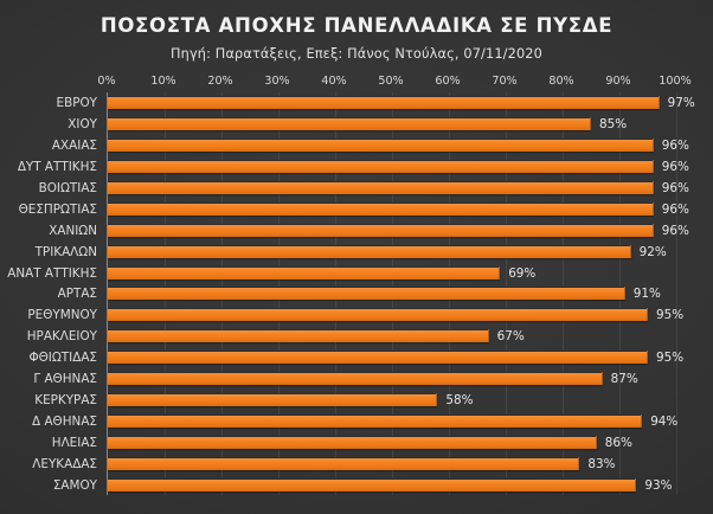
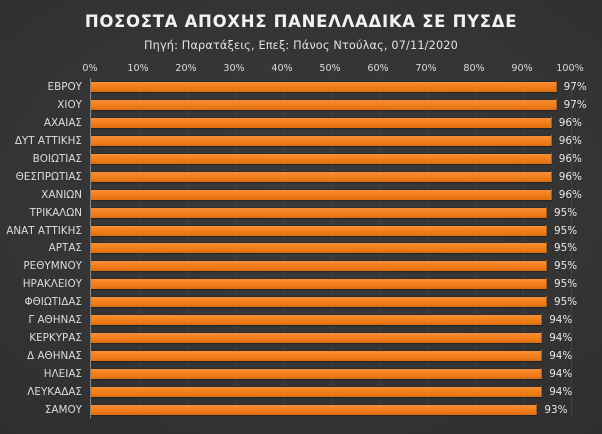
ΧΙΟΥ: 85% -> 97%
ΤΡΙΚΑΛΩΝ: 92% -> 95%
ΑΝΑΤ ΑΤΤΙΚΗΣ: 69% -> 95%
ΑΡΤΑΣ: 91% -> 95%
ΗΡΑΚΛΕΙΟΥ: 67% -> 95%
Γ ΑΘΗΝΑΣ: 87% -> 94%
ΚΕΡΚΥΡΑΣ: 58% -> 94%
ΗΛΕΙΑΣ: 86% -> 94%
ΛΕΥΚΑΔΑΣ: 83% -> 94%
